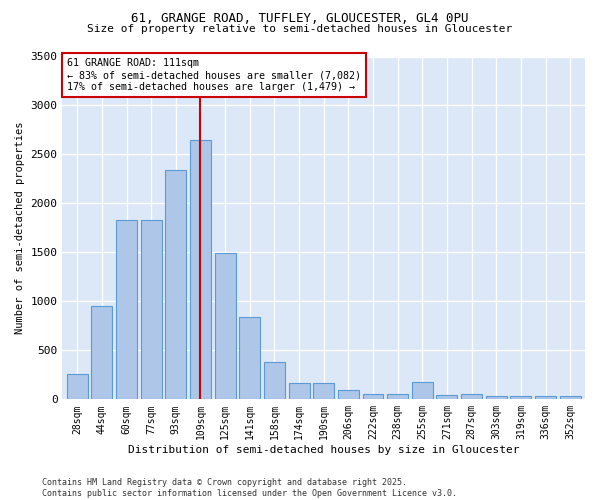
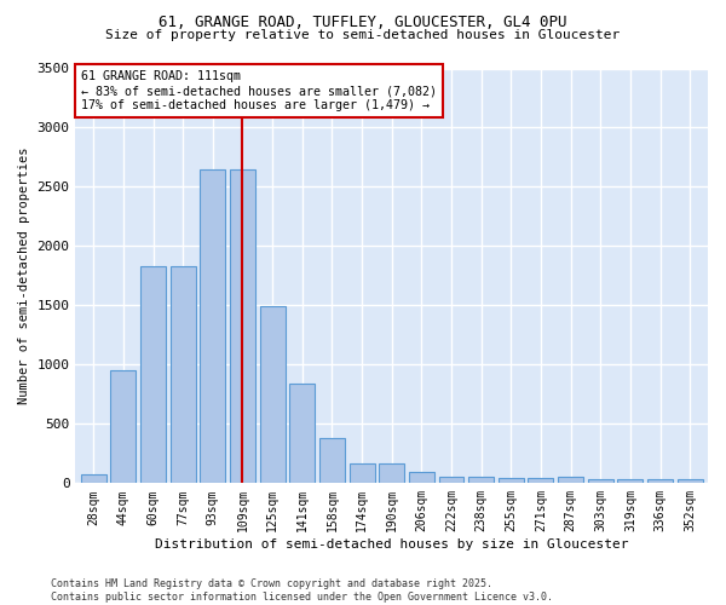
28sqm: 260 -> 80
93sqm: 2340 -> 2650
255sqm: 180 -> 40
